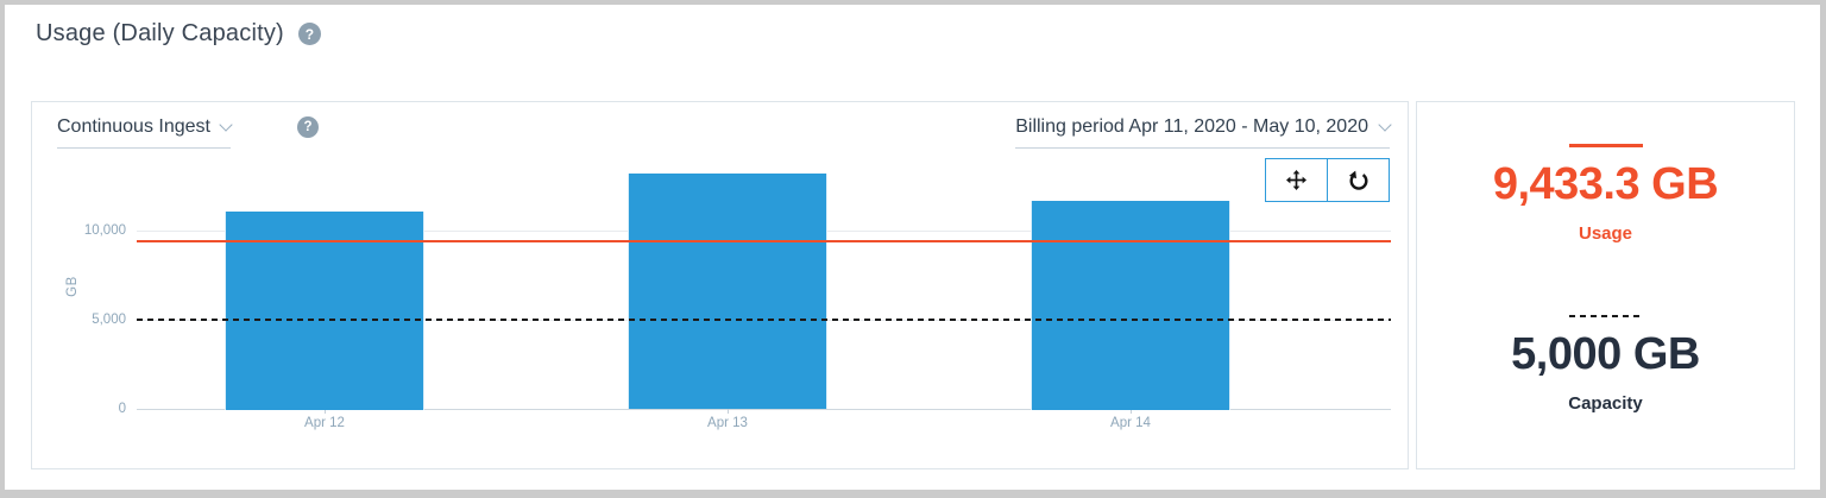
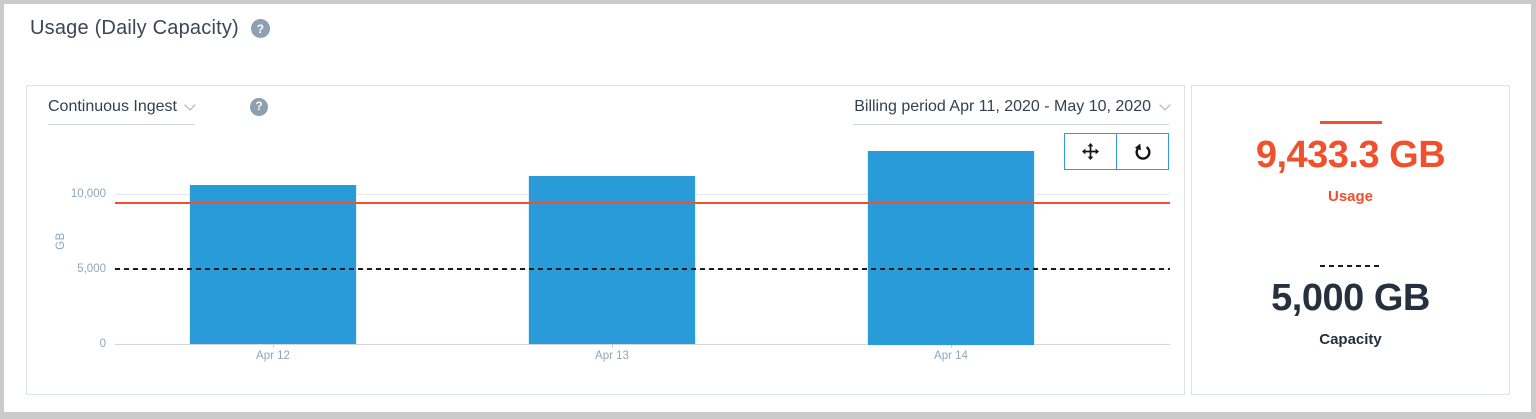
Apr 12: 11100 -> 10600
Apr 13: 13200 -> 11200
Apr 14: 11700 -> 12900
